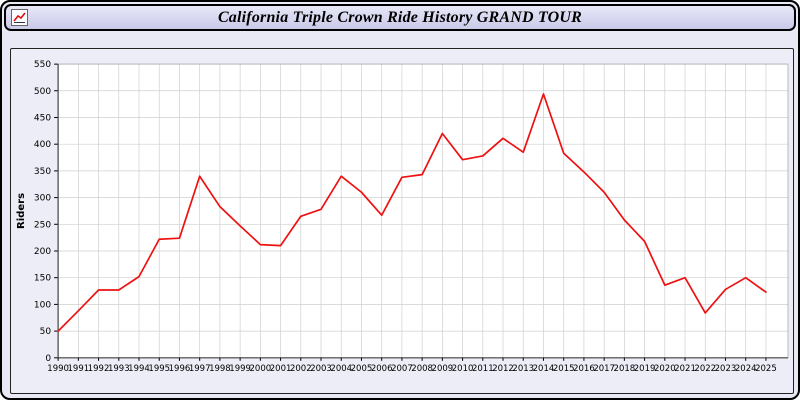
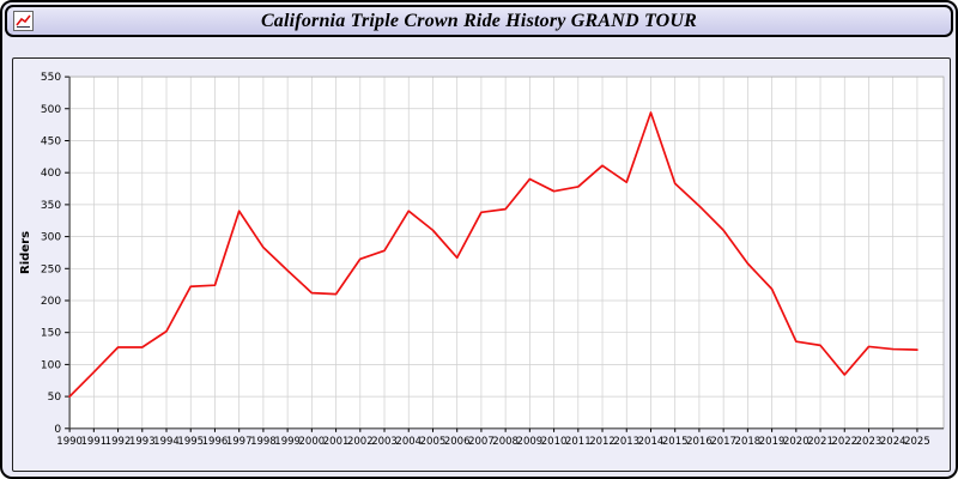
2009: 420 -> 390
2021: 150 -> 130
2024: 150 -> 120
